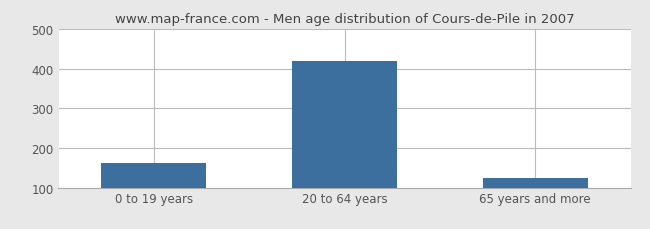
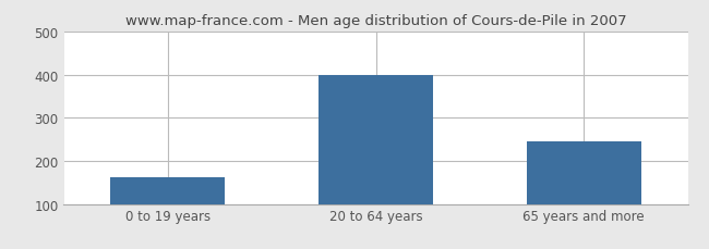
20 to 64 years: 418 -> 400
65 years and more: 125 -> 245
